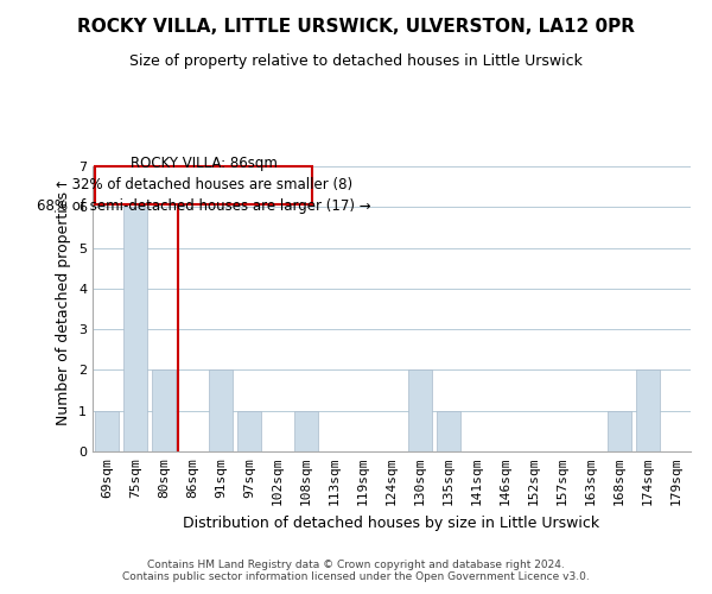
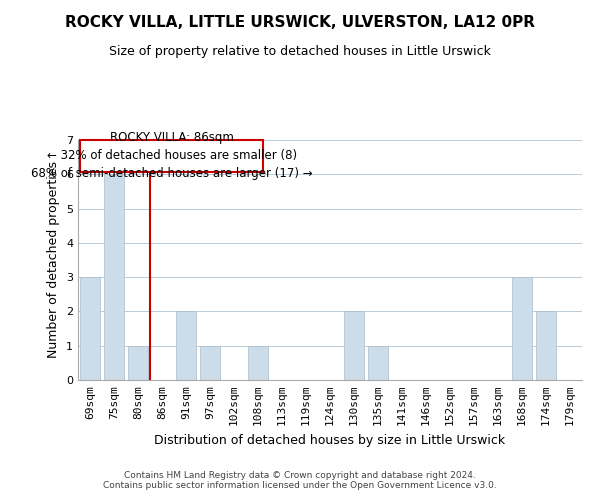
69sqm: 1 -> 3
80sqm: 2 -> 1
168sqm: 1 -> 3
